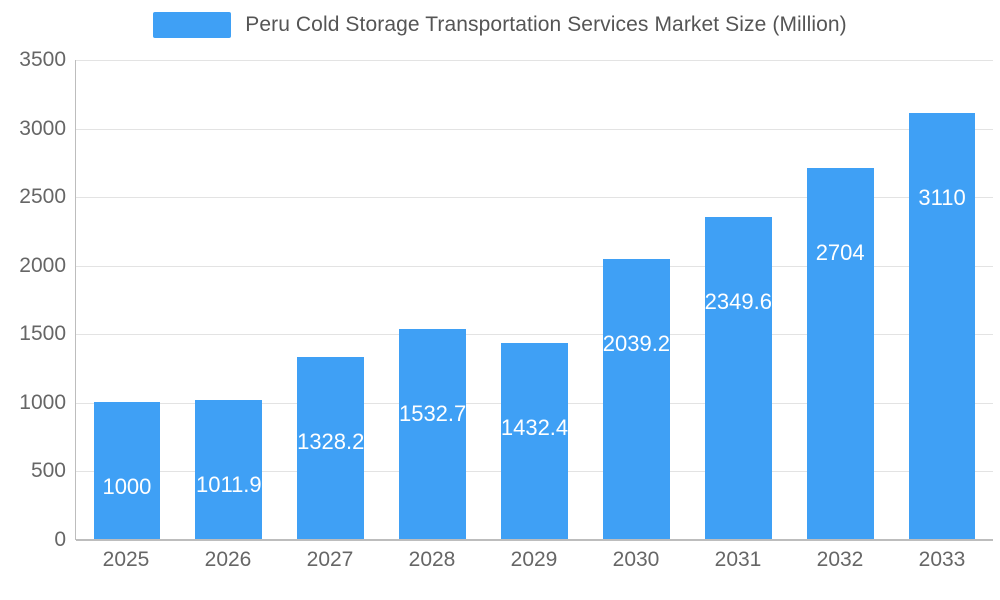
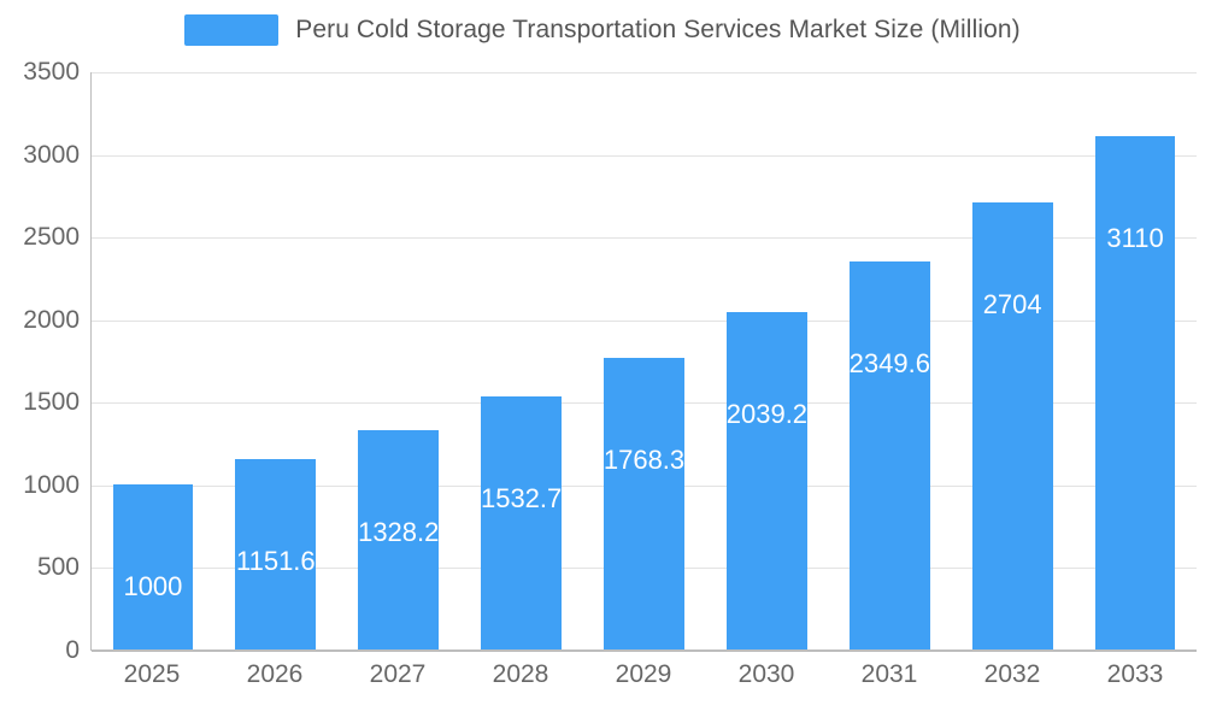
2026: 1011.9 -> 1151.6
2029: 1432.4 -> 1768.3
